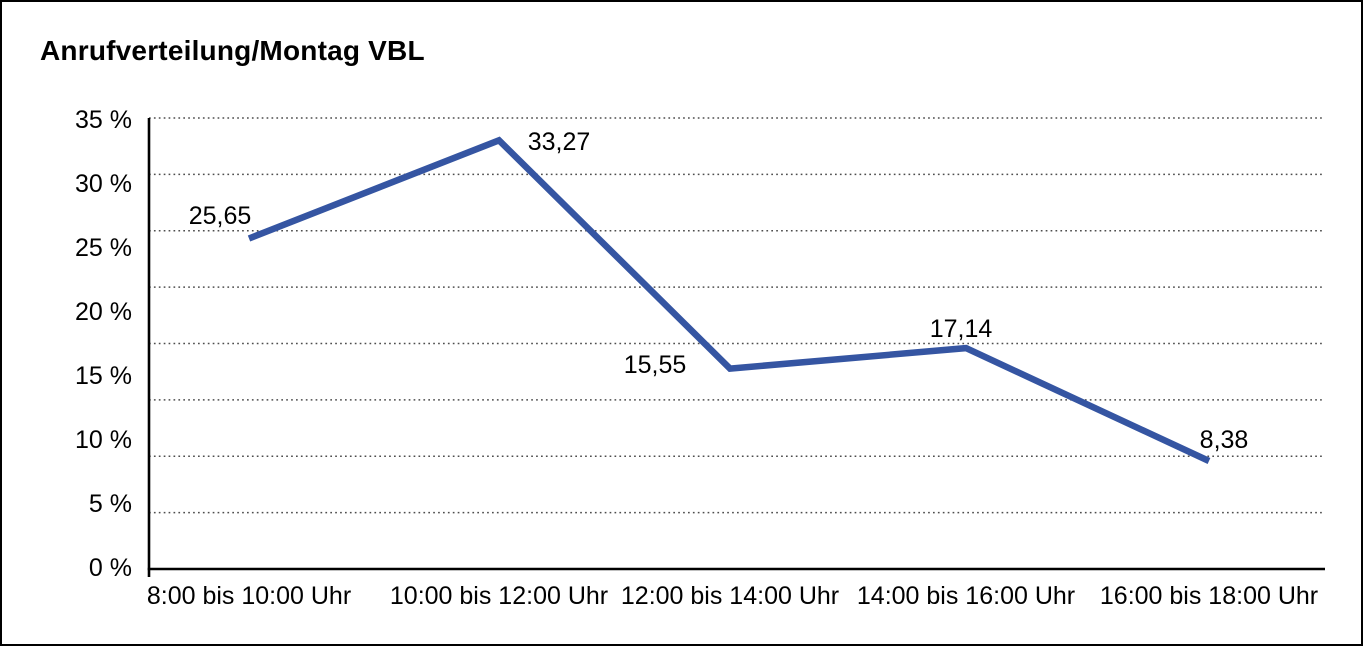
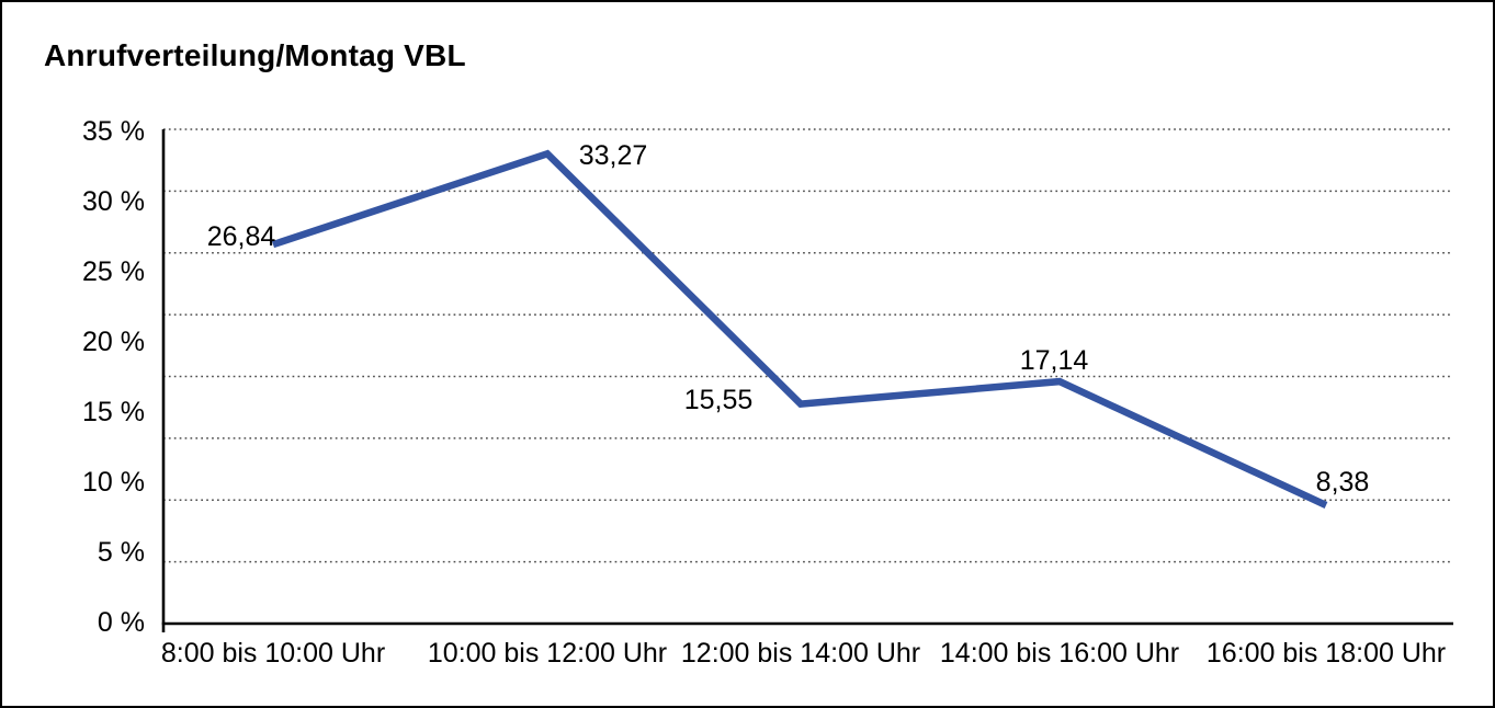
8:00 bis 10:00 Uhr: 25,65 -> 26,84
